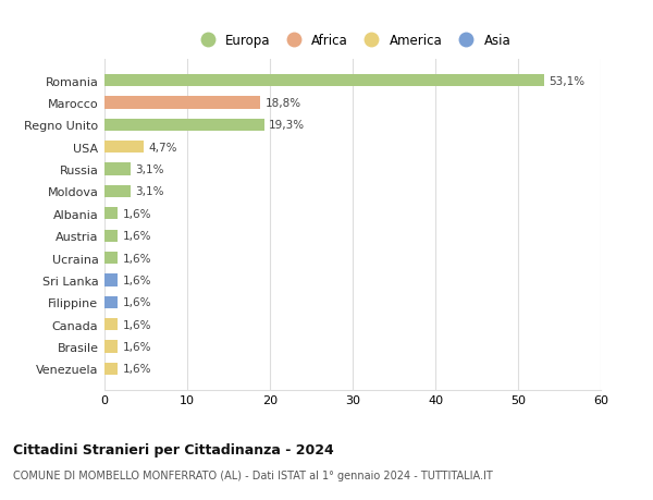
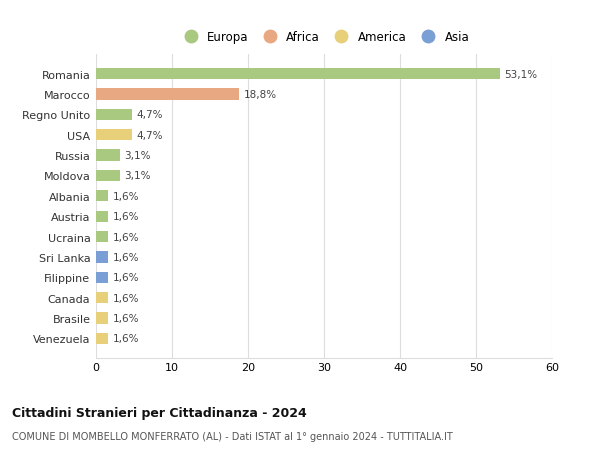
Regno Unito: 19,3% -> 4,7%
